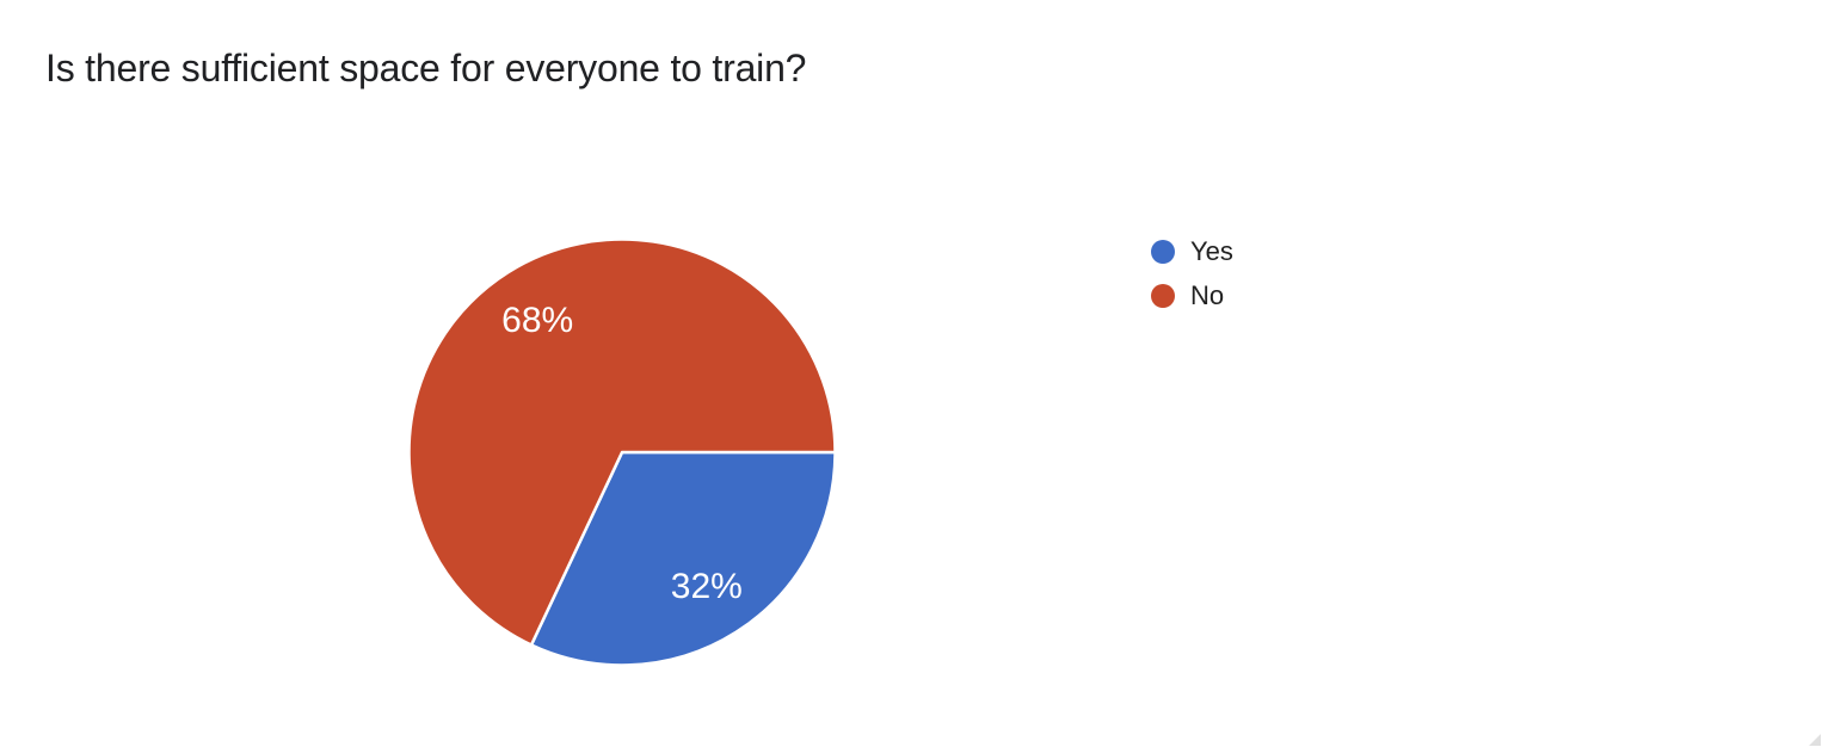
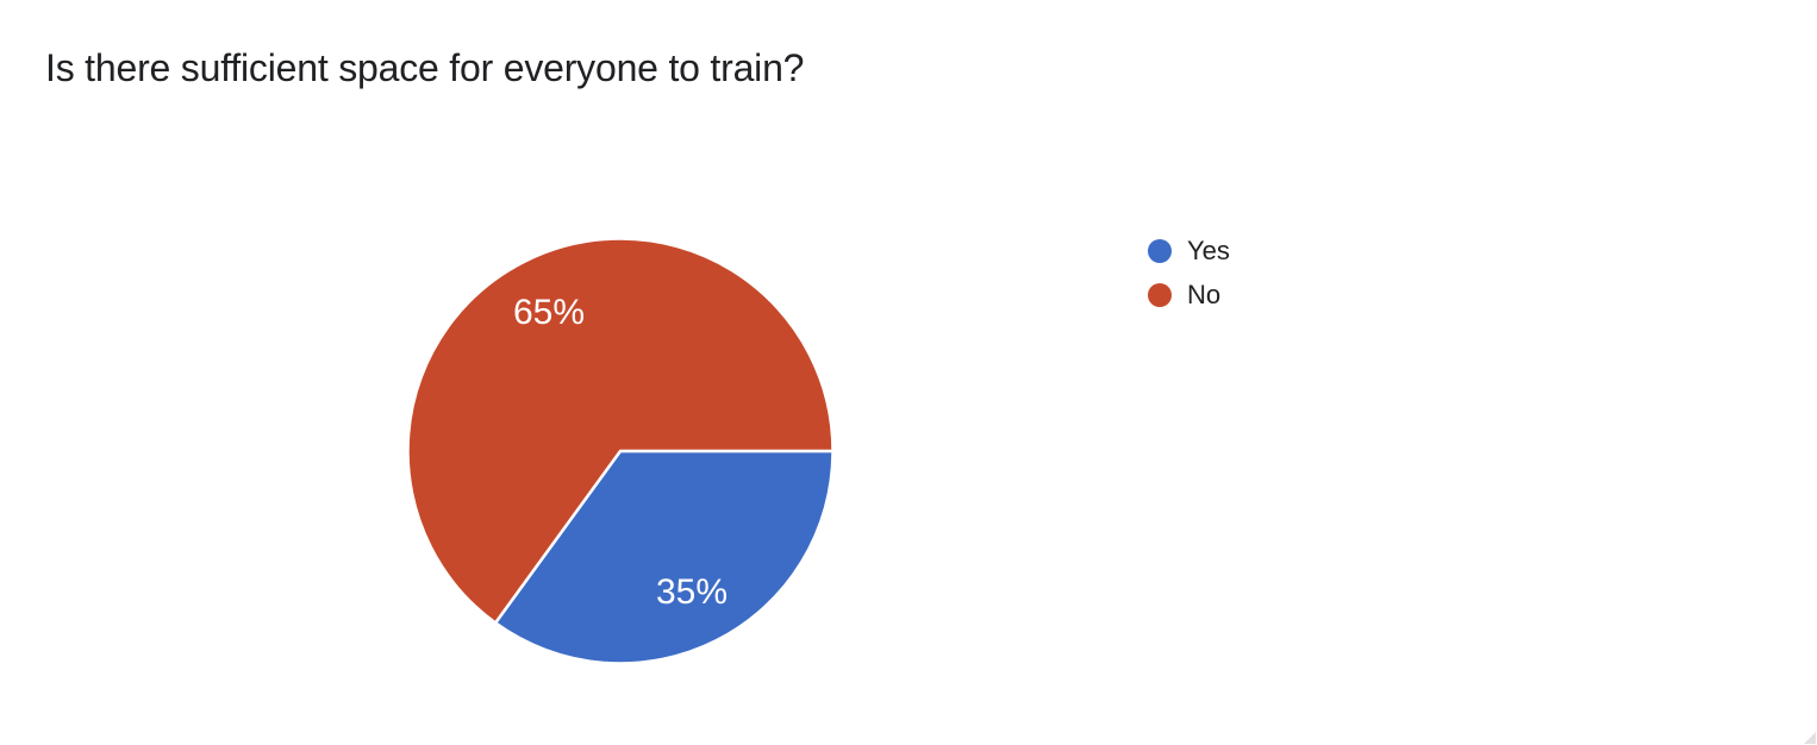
Yes: 32% -> 35%
No: 68% -> 65%
